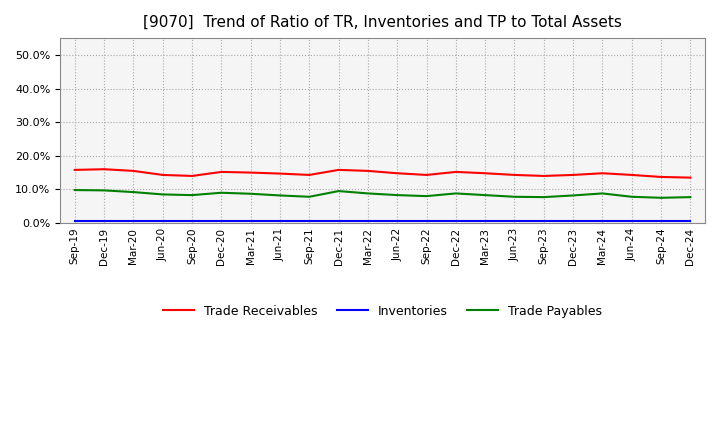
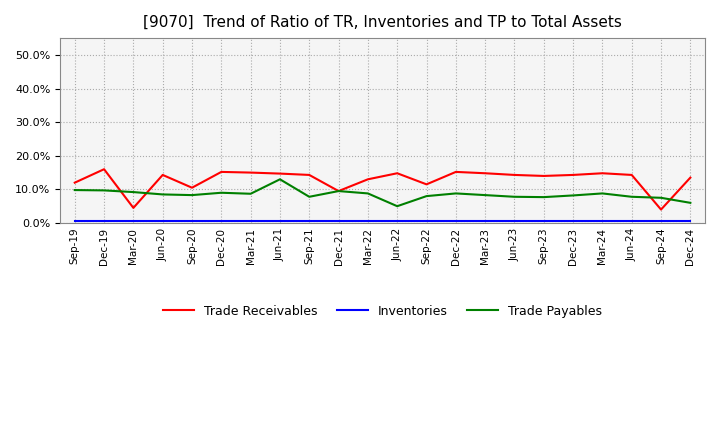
Trade Receivables/Sep-19: 15.8% -> 12.0%
Trade Receivables/Mar-20: 15.5% -> 4.5%
Trade Receivables/Sep-20: 14.0% -> 10.5%
Trade Payables/Jun-21: 8.2% -> 13.0%
Trade Receivables/Dec-21: 15.8% -> 9.5%
Trade Receivables/Mar-22: 15.5% -> 13.0%
Trade Payables/Jun-22: 8.3% -> 5.0%
Trade Receivables/Sep-22: 14.3% -> 11.5%
Trade Receivables/Sep-24: 13.7% -> 4.0%
Trade Payables/Dec-24: 7.7% -> 6.0%
